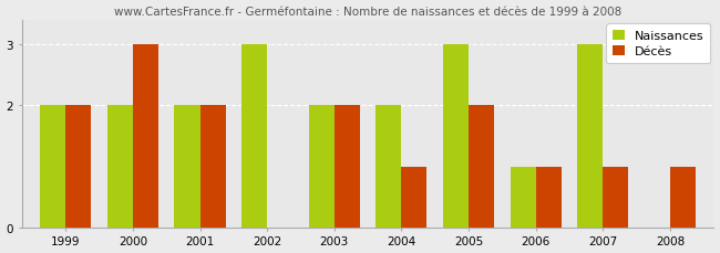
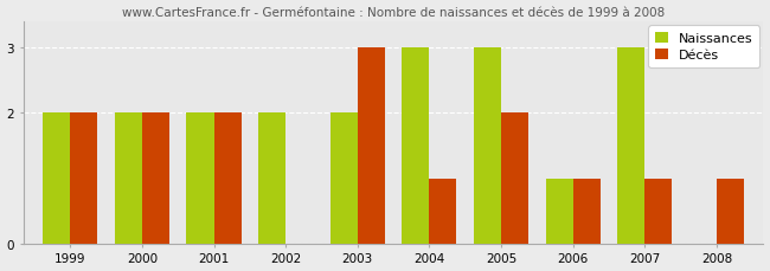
Décès/2000: 3 -> 2
Naissances/2002: 3 -> 2
Décès/2003: 2 -> 3
Naissances/2004: 2 -> 3
